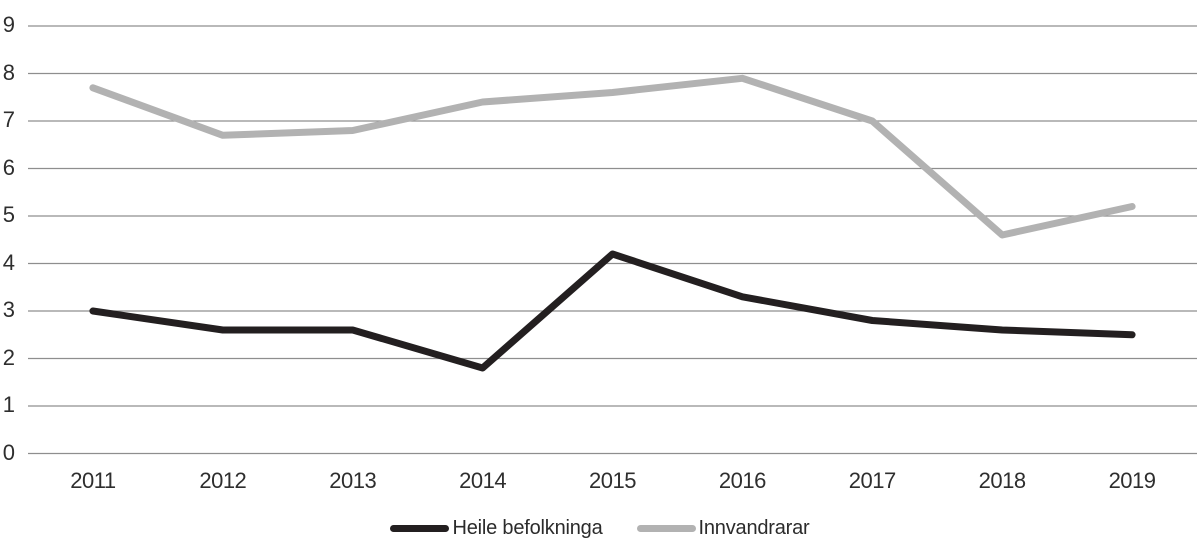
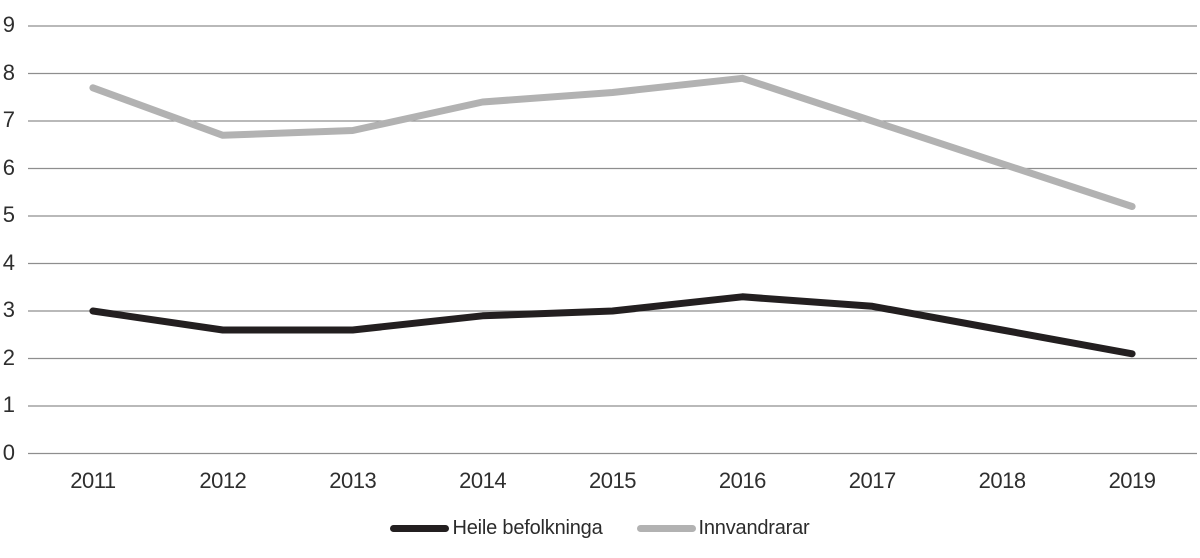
Heile befolkninga/2014: 1.8 -> 2.9
Heile befolkninga/2015: 4.2 -> 3.0
Heile befolkninga/2017: 2.8 -> 3.1
Innvandrarar/2018: 4.6 -> 6.1
Heile befolkninga/2019: 2.5 -> 2.1
